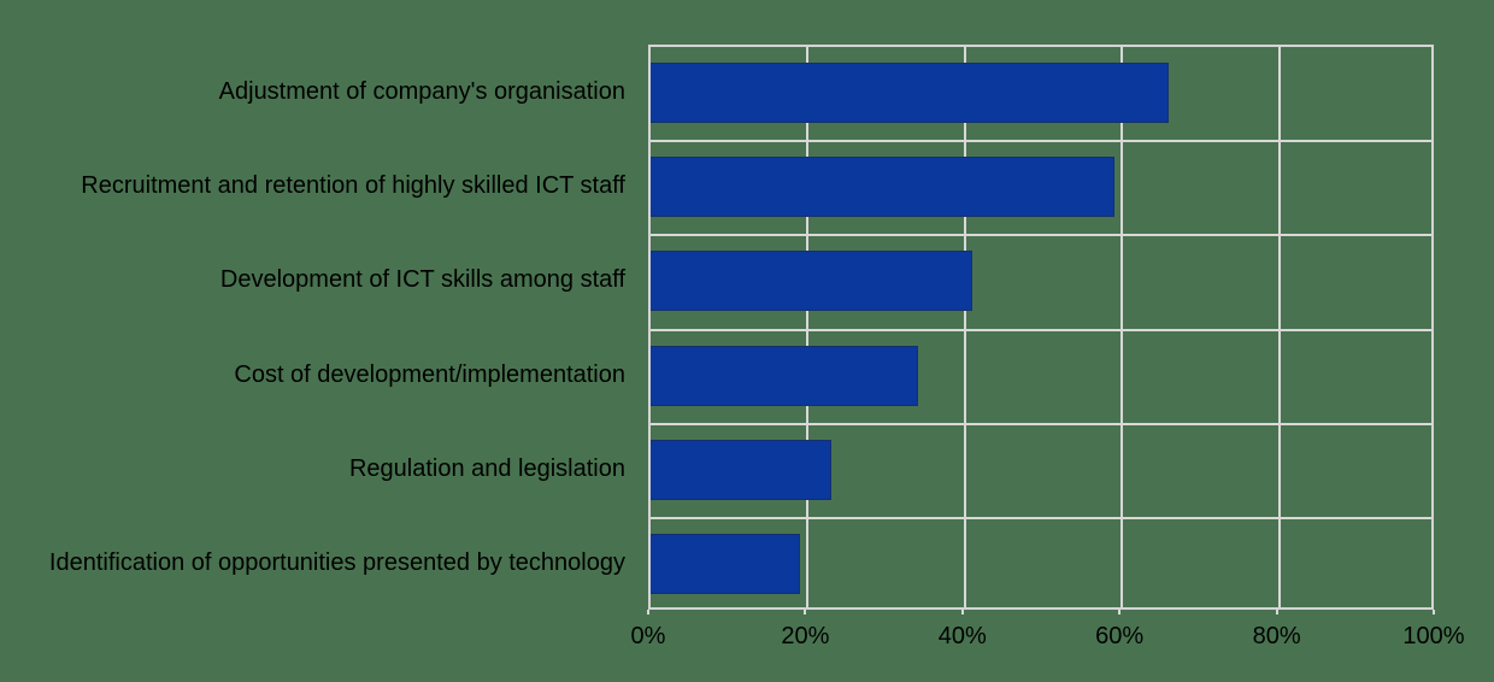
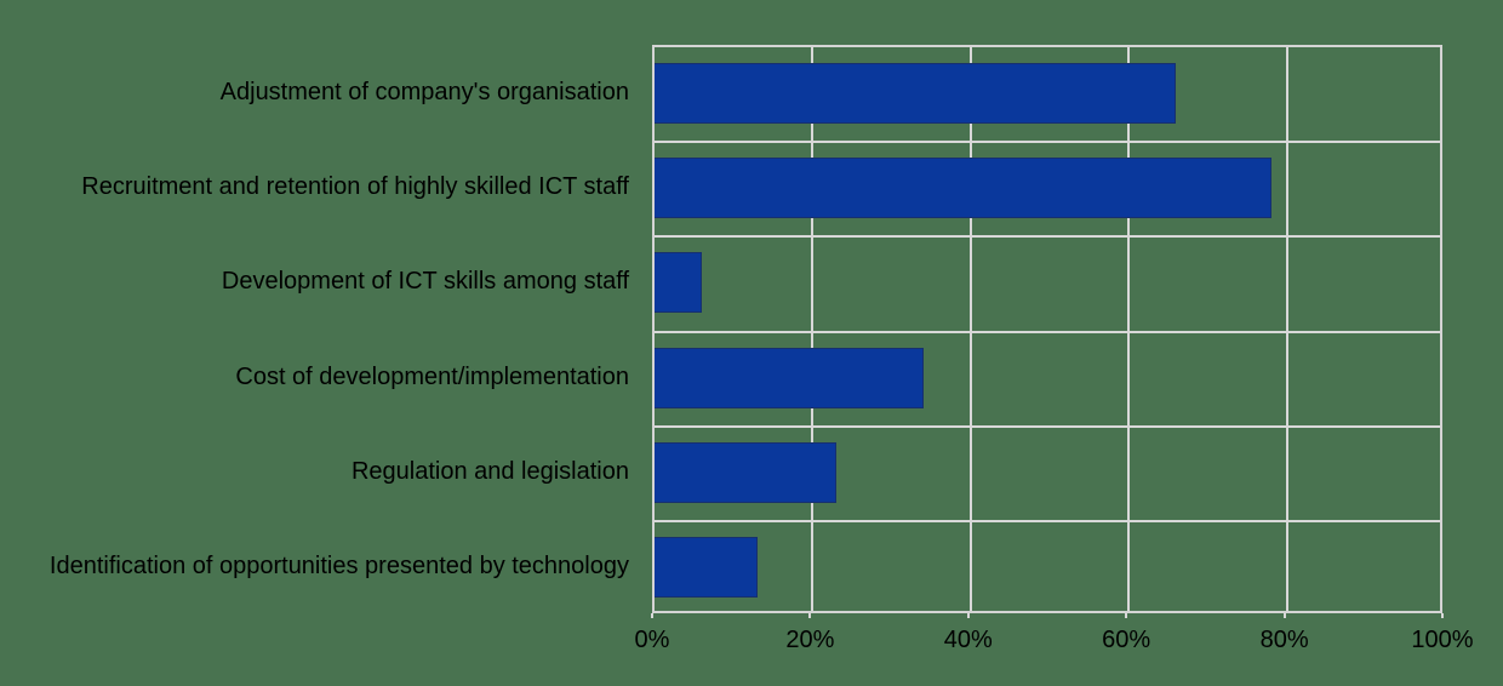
Recruitment and retention of highly skilled ICT staff: 59% -> 78%
Development of ICT skills among staff: 41% -> 6%
Identification of opportunities presented by technology: 19% -> 13%
